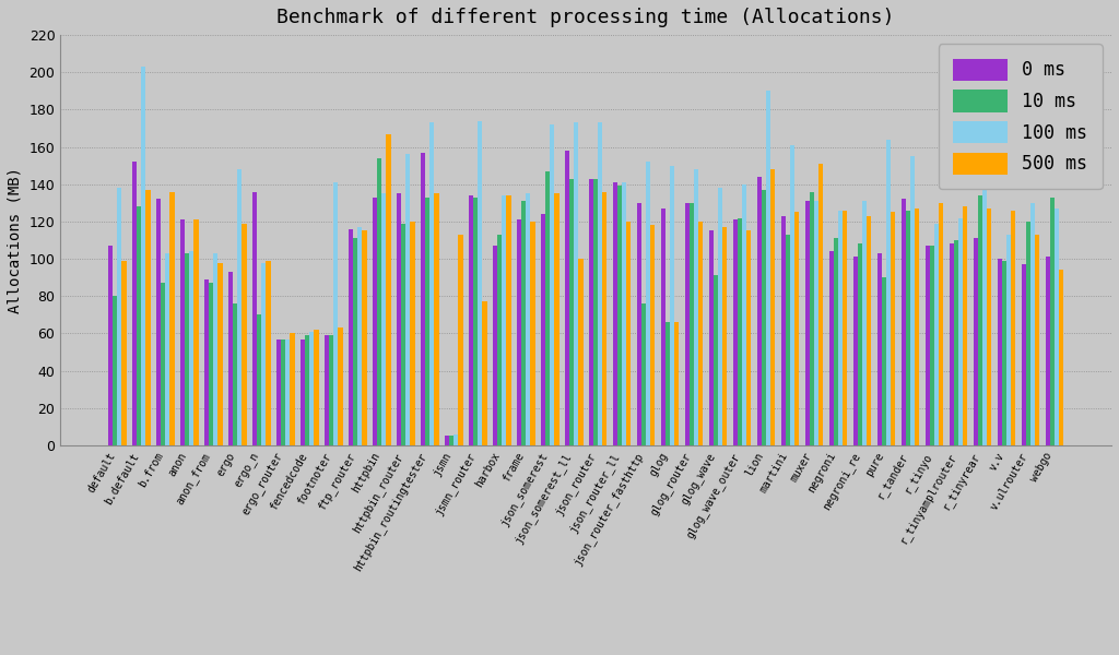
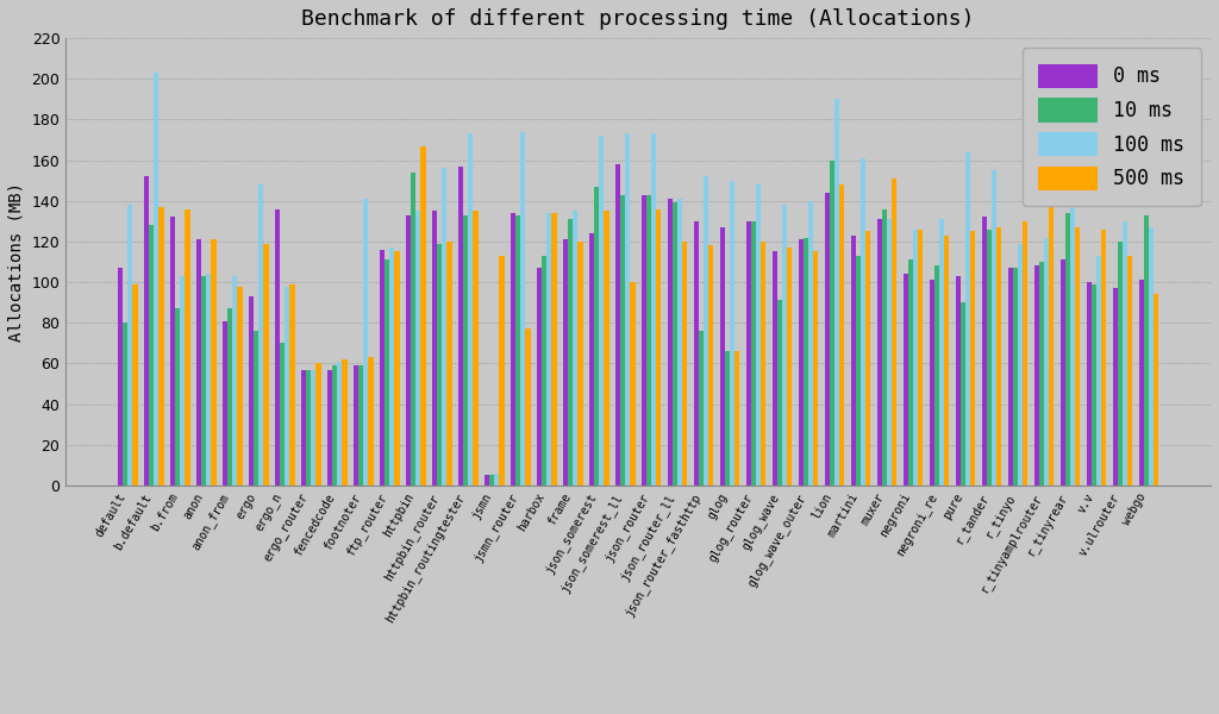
0 ms/anon_from: 89 -> 81
10 ms/lion: 137 -> 160
500 ms/r_tinyamplrouter: 128 -> 139
